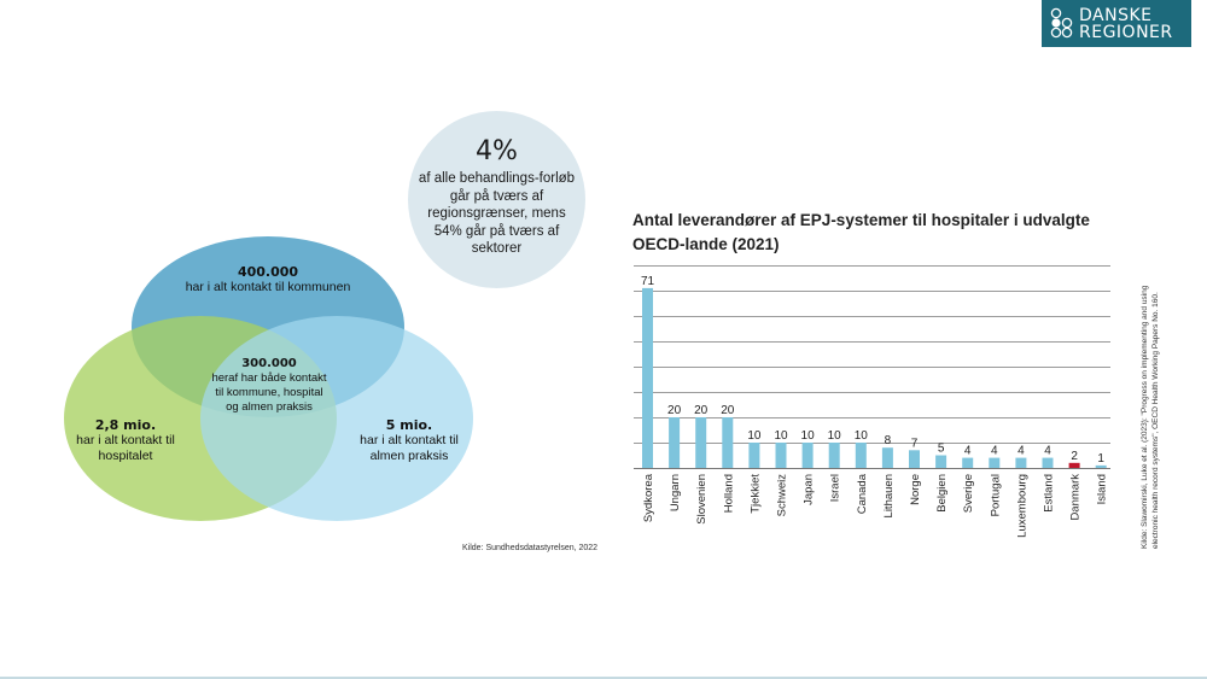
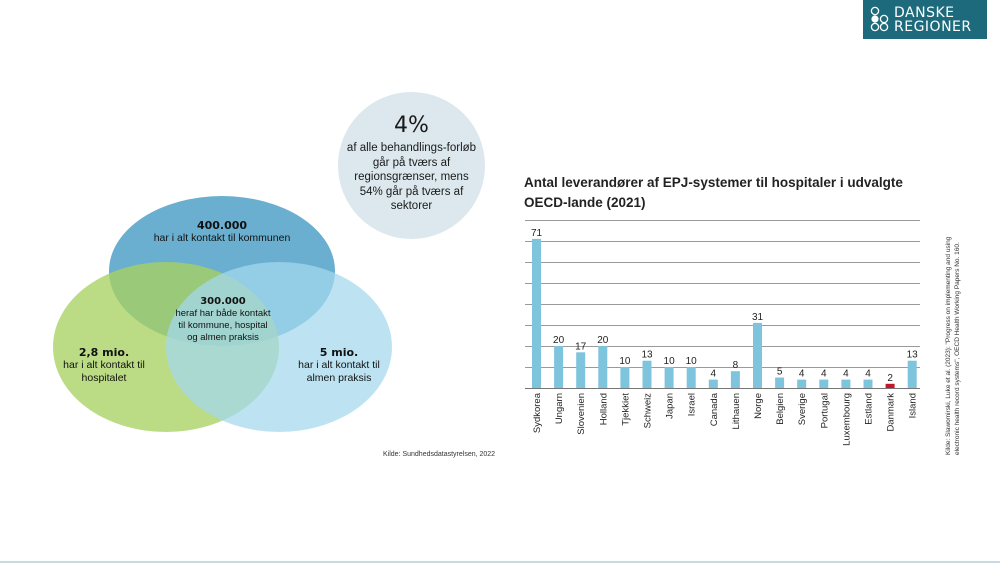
Slovenien: 20 -> 17
Schweiz: 10 -> 13
Canada: 10 -> 4
Norge: 7 -> 31
Island: 1 -> 13
